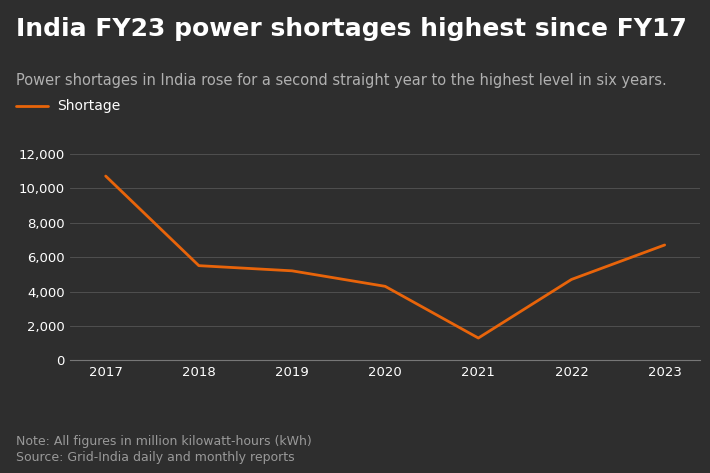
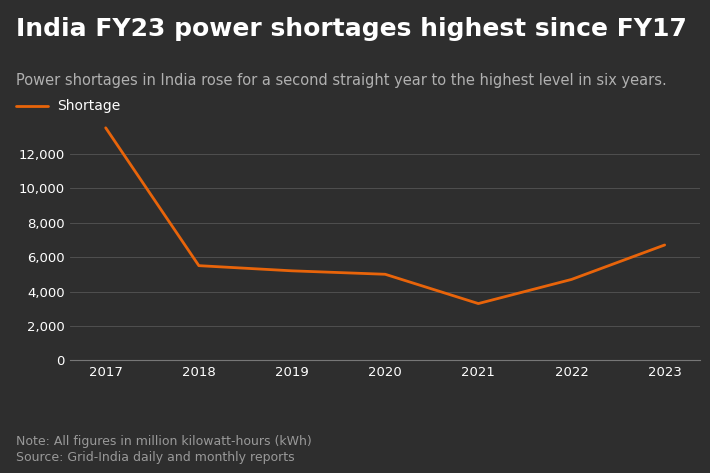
2017: 10,700 -> 13,500
2020: 4,300 -> 5,000
2021: 1,300 -> 3,300
